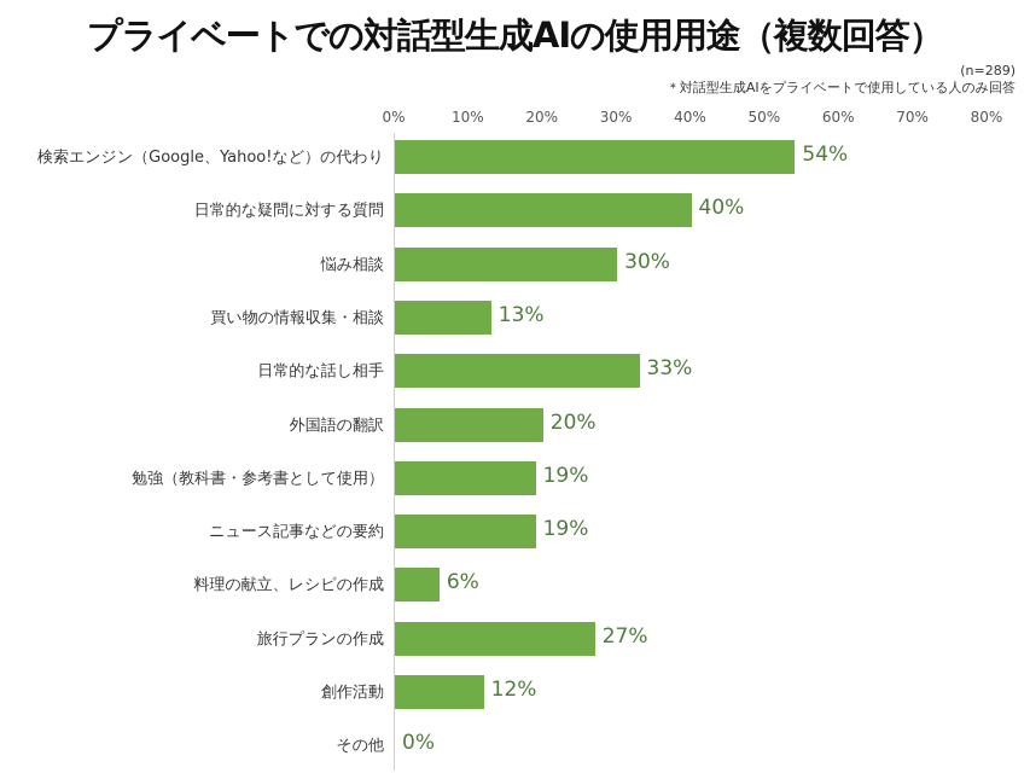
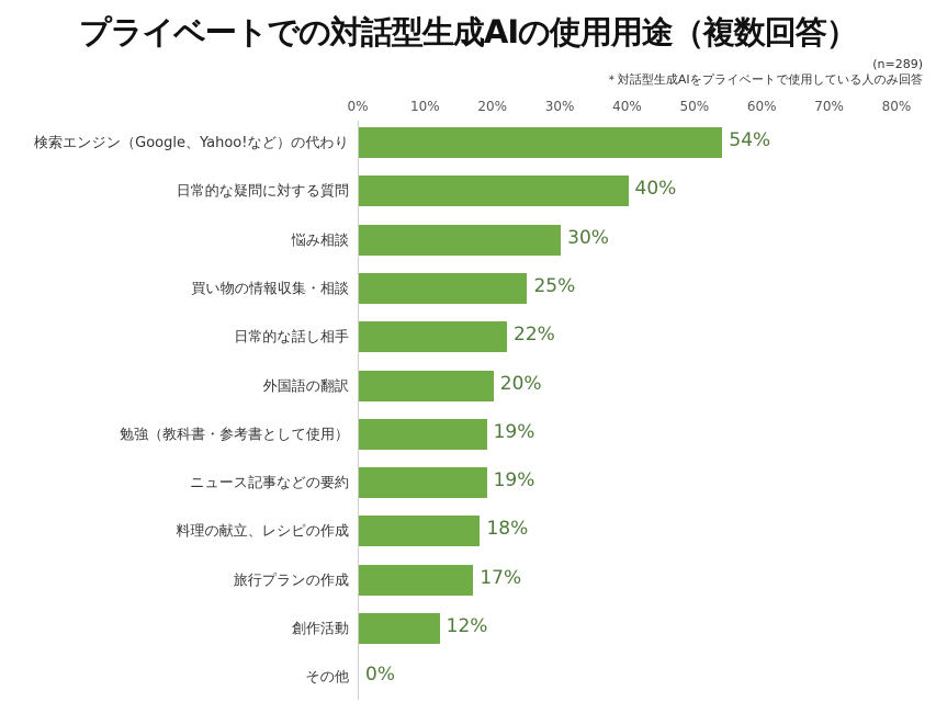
買い物の情報収集・相談: 13% -> 25%
日常的な話し相手: 33% -> 22%
料理の献立、レシピの作成: 6% -> 18%
旅行プランの作成: 27% -> 17%
